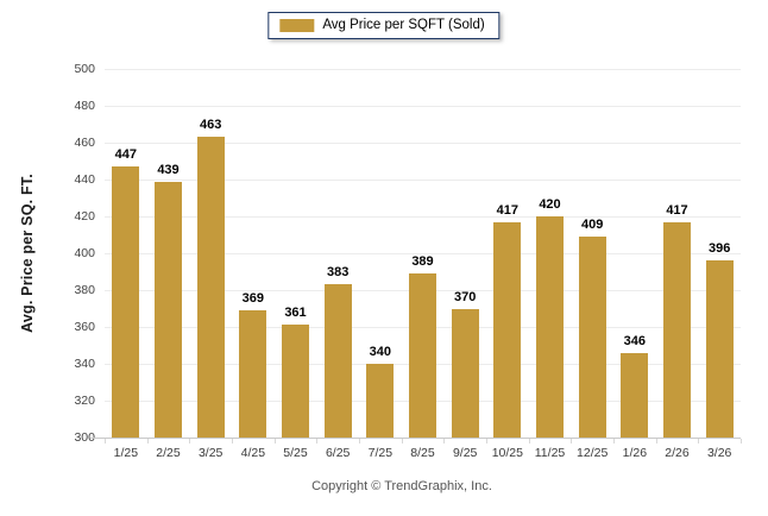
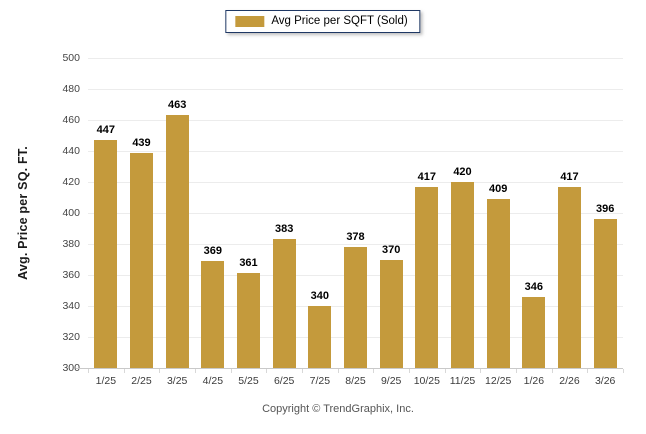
8/25: 389 -> 378
